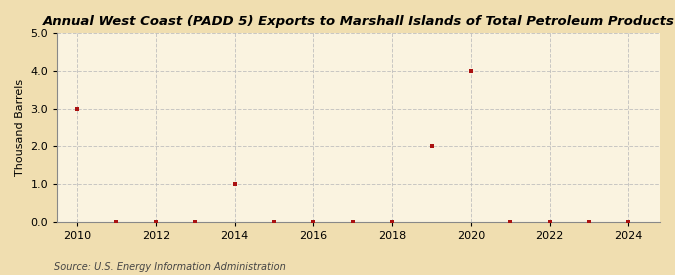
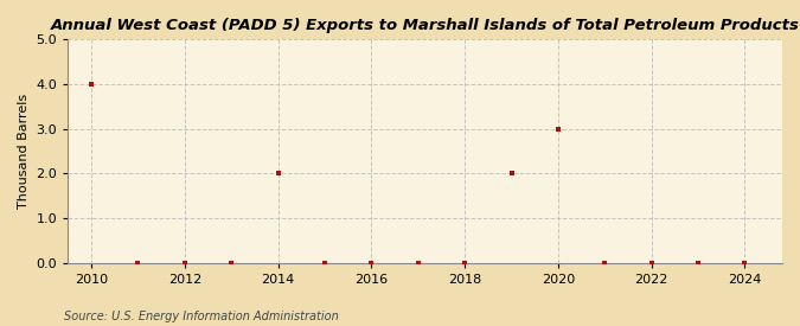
2010: 3 -> 4
2014: 1 -> 2
2020: 4 -> 3
